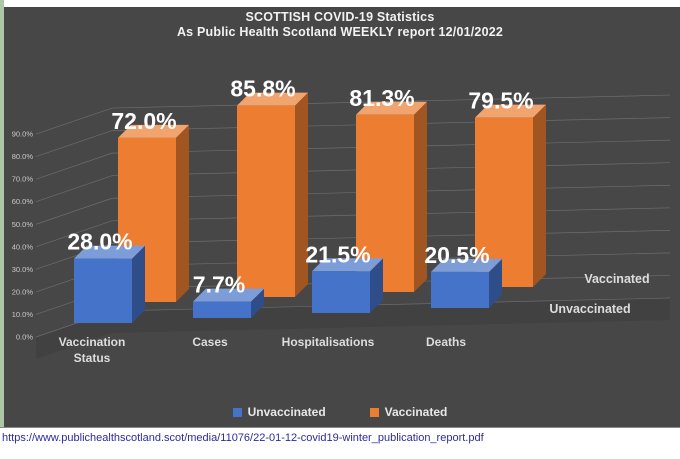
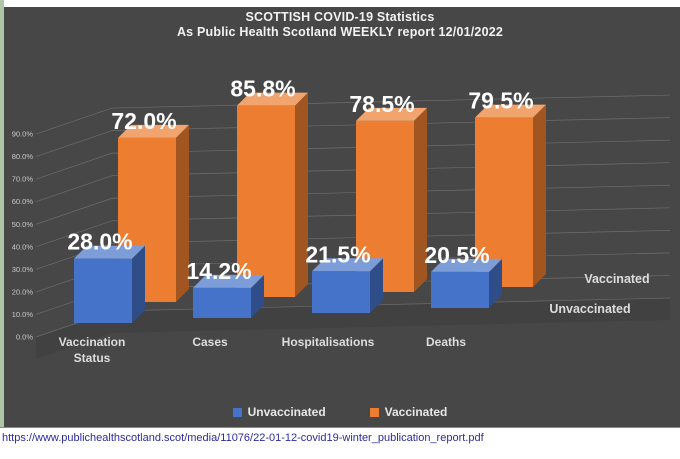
Unvaccinated/Cases: 7.7% -> 14.2%
Vaccinated/Hospitalisations: 81.3% -> 78.5%
